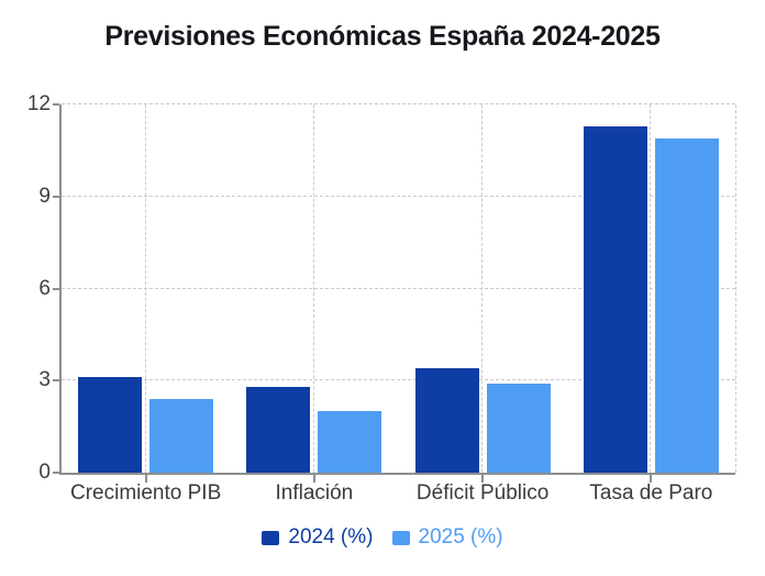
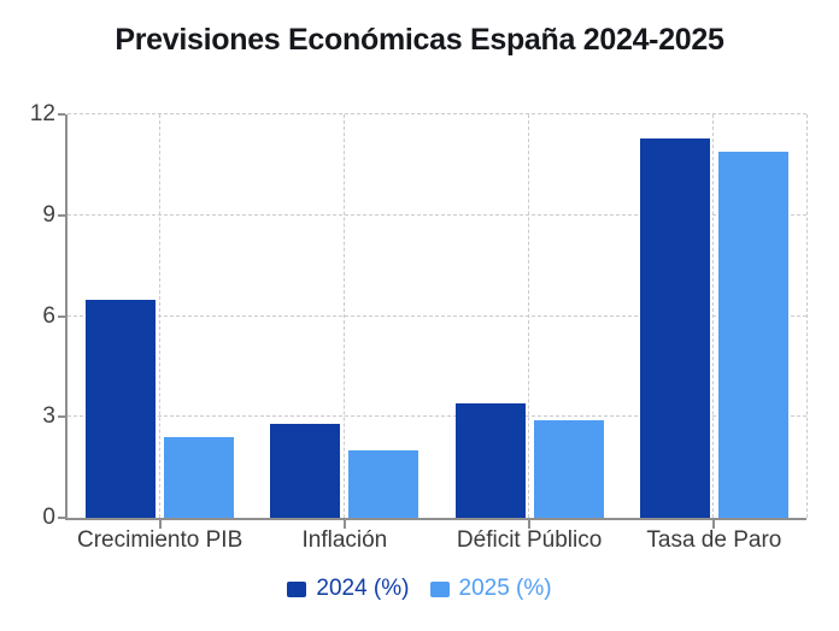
2024 (%)/Crecimiento PIB: 3.1 -> 6.5
